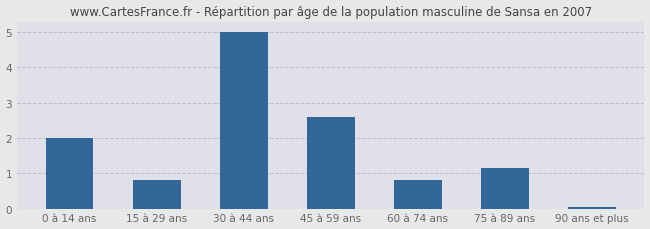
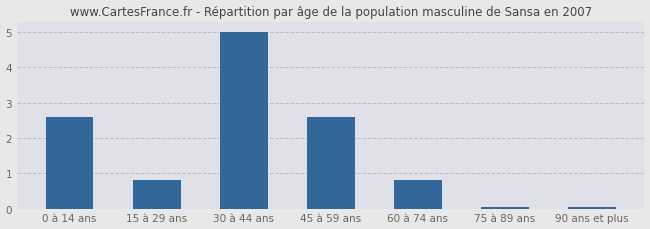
0 à 14 ans: 2.00 -> 2.60
75 à 89 ans: 1.15 -> 0.04
